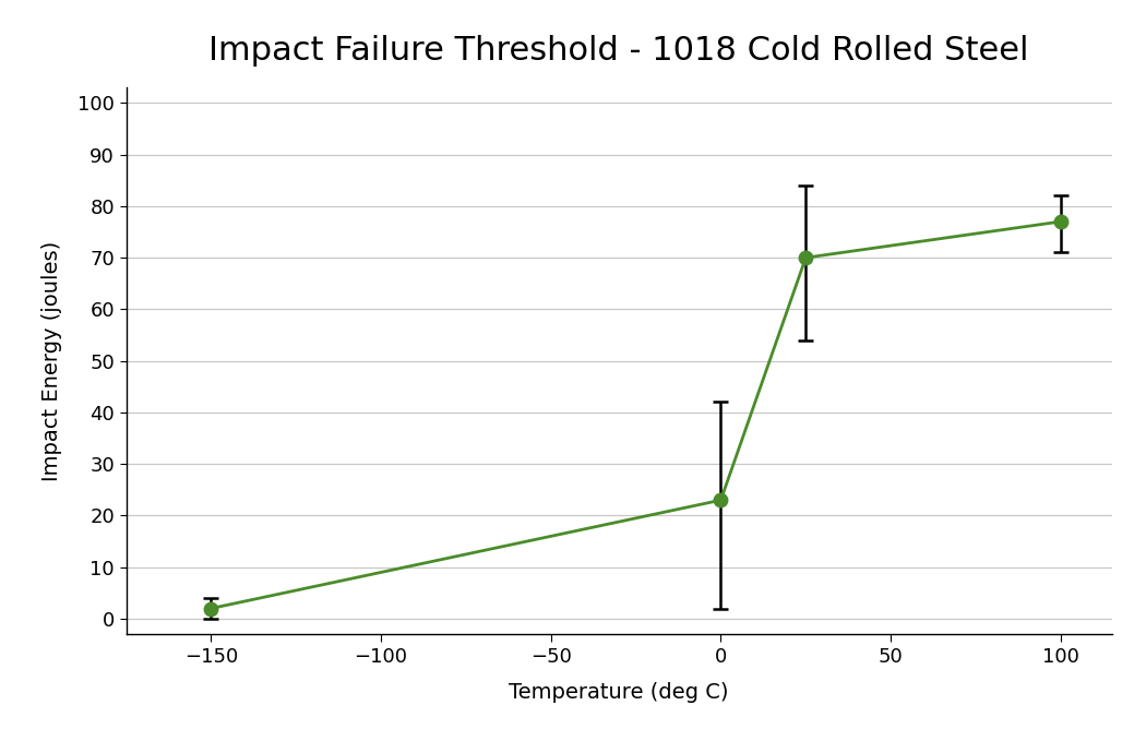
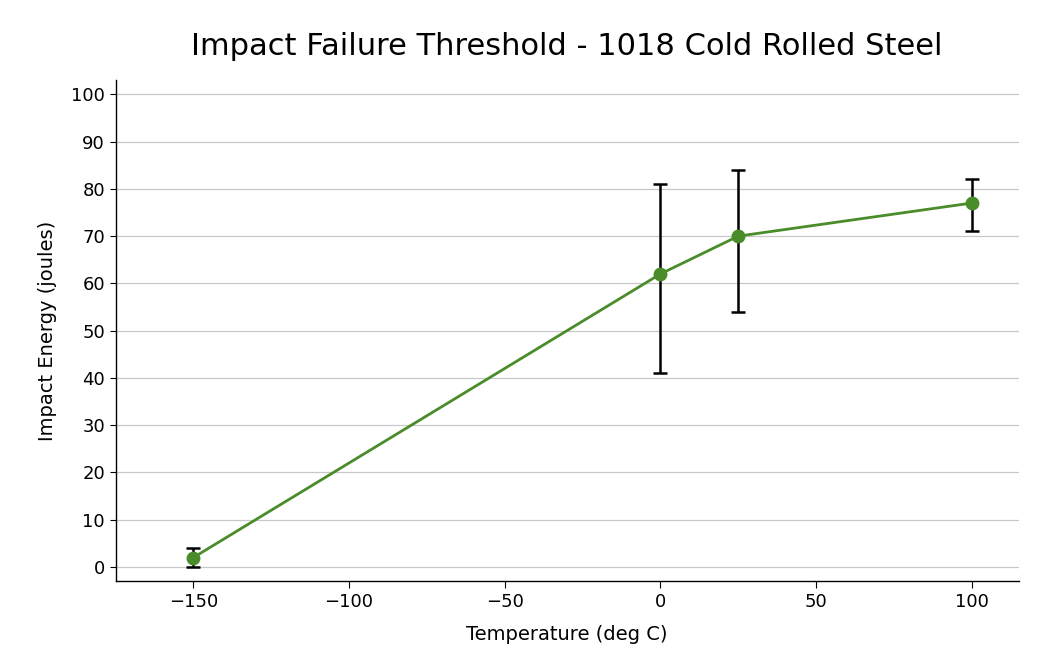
0: 23 -> 62
